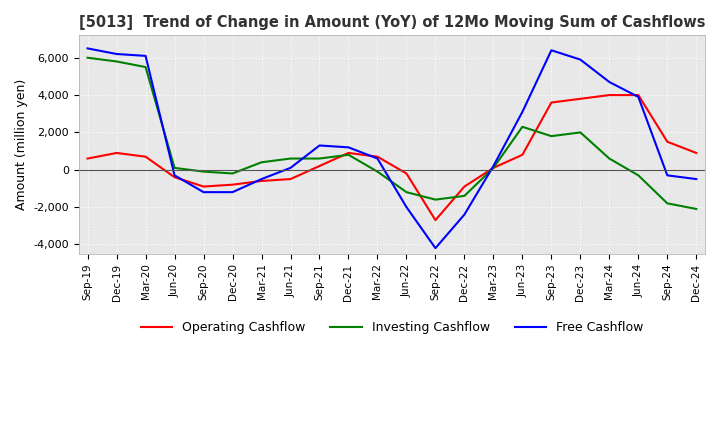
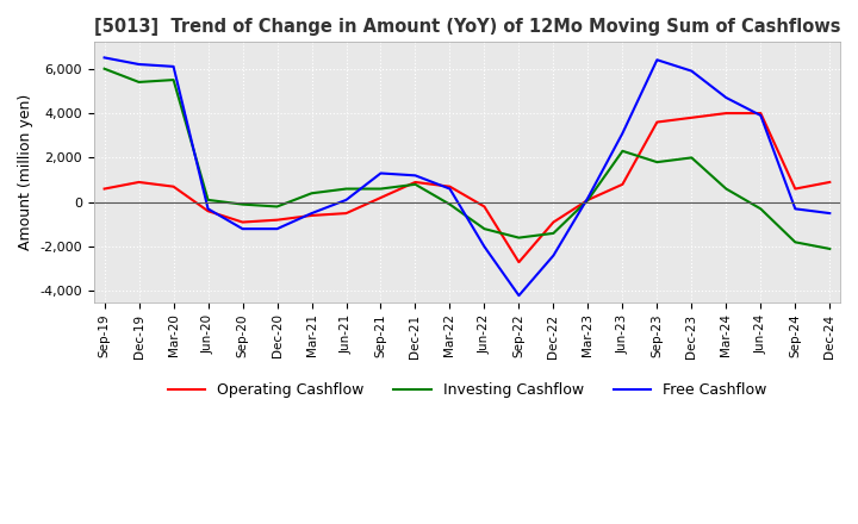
Investing Cashflow/Dec-19: 5,800 -> 5,400
Operating Cashflow/Sep-24: 1,500 -> 600
